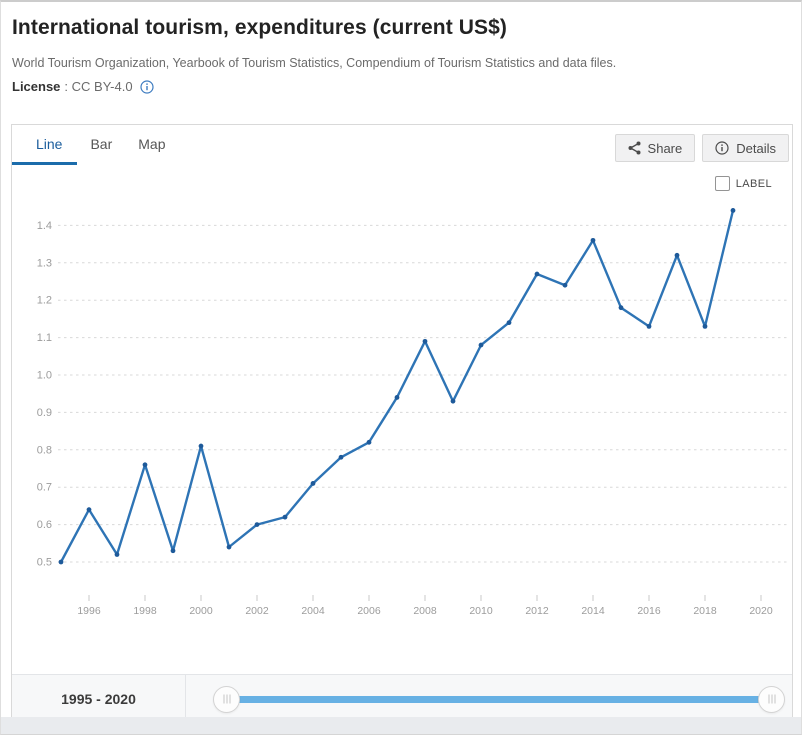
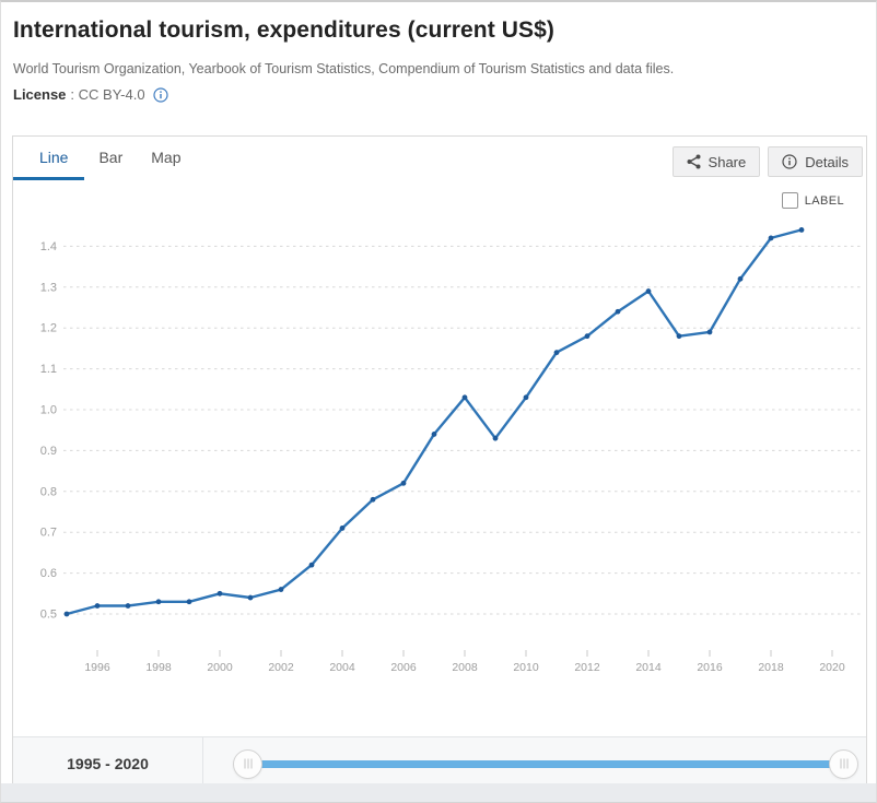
1996: 0.64 -> 0.52
1998: 0.76 -> 0.53
2000: 0.81 -> 0.55
2002: 0.60 -> 0.56
2008: 1.09 -> 1.03
2010: 1.08 -> 1.03
2012: 1.27 -> 1.18
2014: 1.36 -> 1.29
2016: 1.13 -> 1.19
2018: 1.13 -> 1.42
